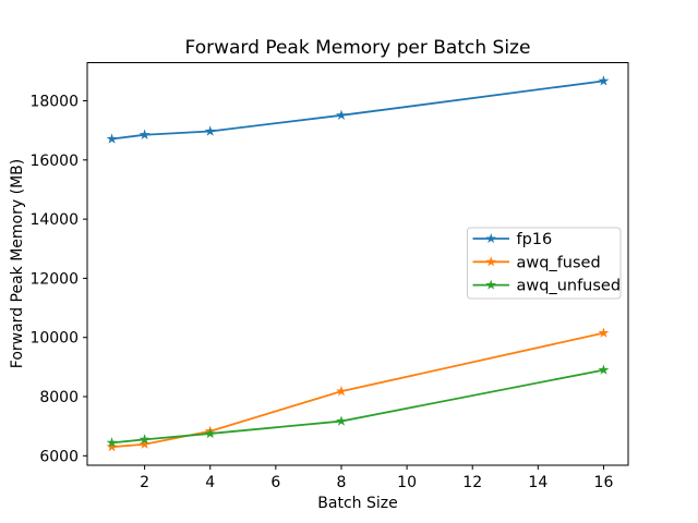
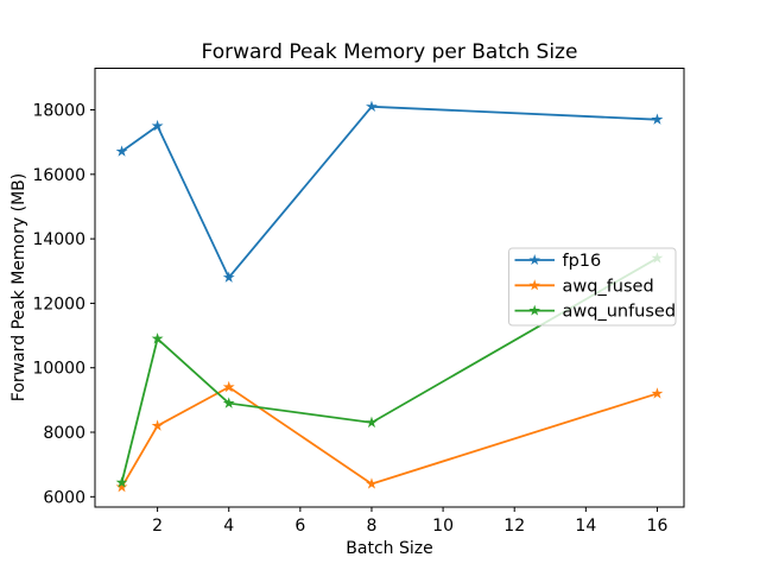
fp16/2: 16800 -> 17500
awq_fused/2: 6400 -> 8200
awq_unfused/2: 6600 -> 10900
fp16/4: 17000 -> 12800
awq_fused/4: 6800 -> 9400
awq_unfused/4: 6800 -> 8900
fp16/8: 17500 -> 18100
awq_fused/8: 8200 -> 6400
awq_unfused/8: 7200 -> 8300
fp16/16: 18700 -> 17700
awq_fused/16: 10200 -> 9200
awq_unfused/16: 8900 -> 13400
